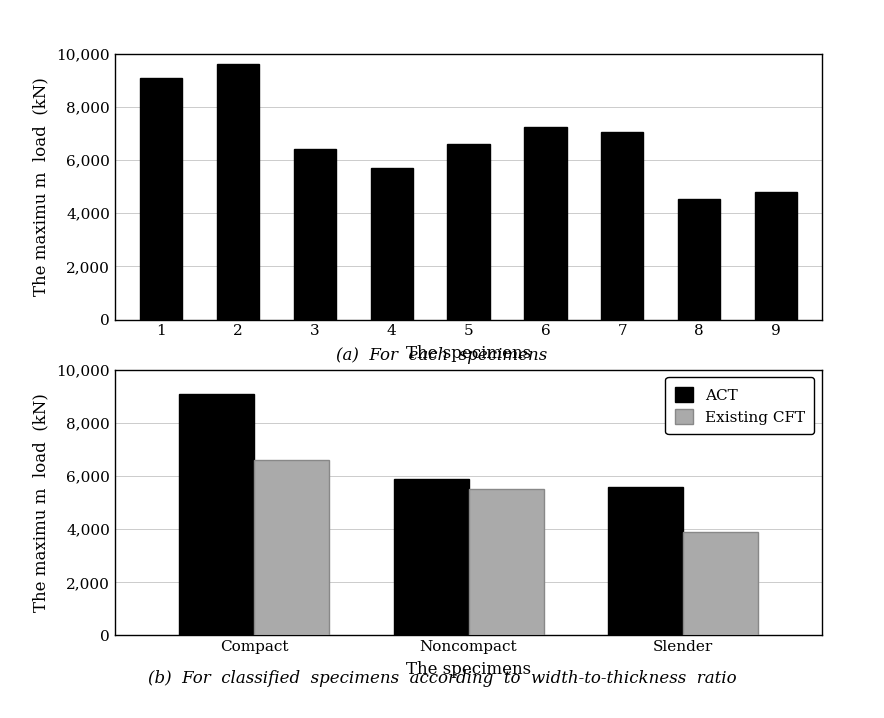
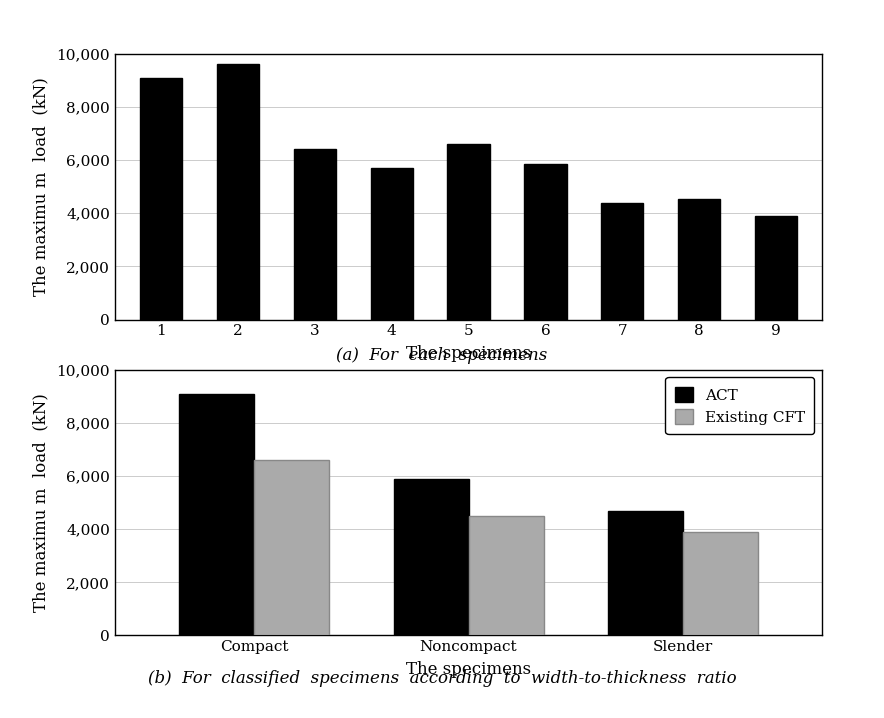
6: 7,250 -> 5,850
7: 7,050 -> 4,400
9: 4,800 -> 3,900
Existing CFT/Noncompact: 5,500 -> 4,500
ACT/Slender: 5,600 -> 4,700
